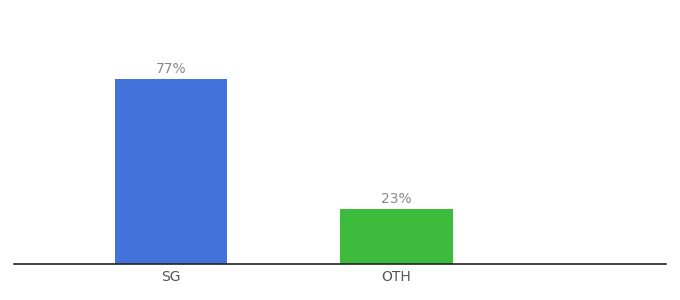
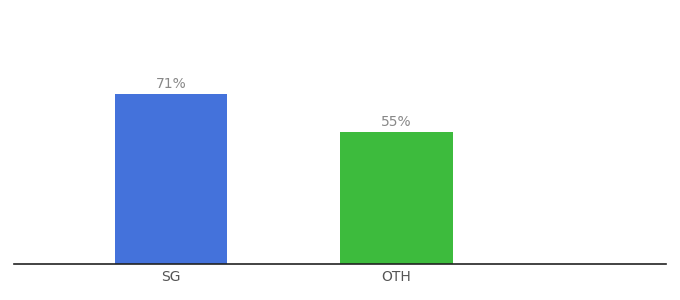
SG: 77% -> 71%
OTH: 23% -> 55%
